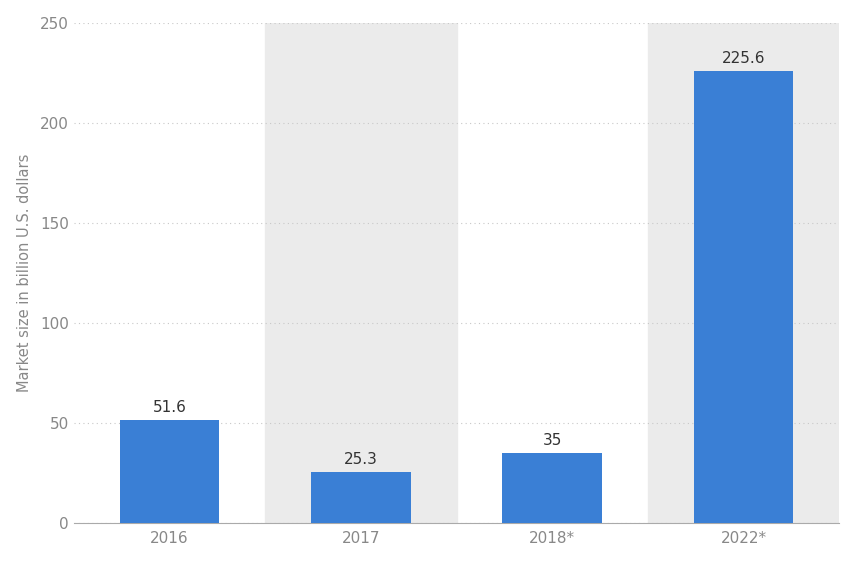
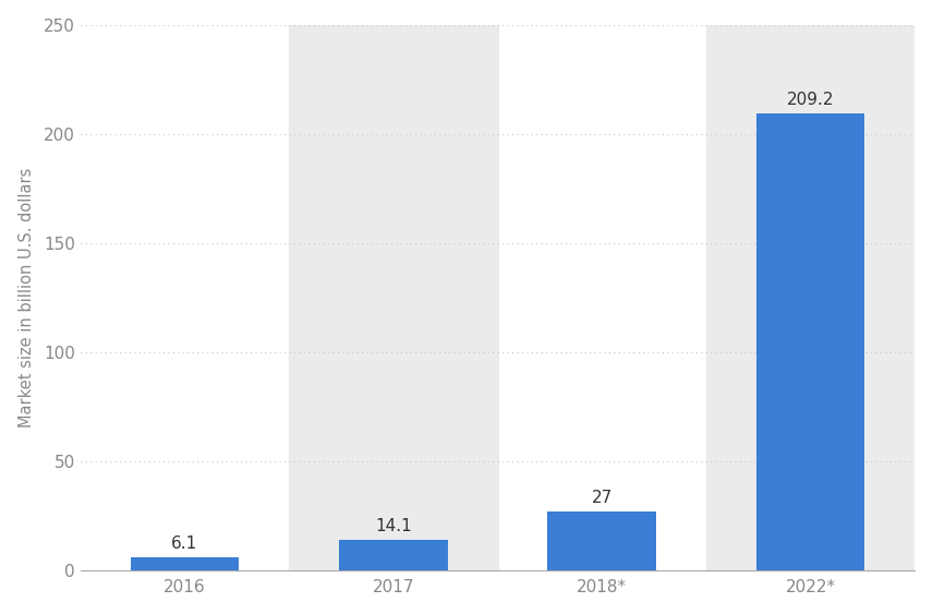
2016: 51.6 -> 6.1
2017: 25.3 -> 14.1
2018*: 35 -> 27
2022*: 225.6 -> 209.2
